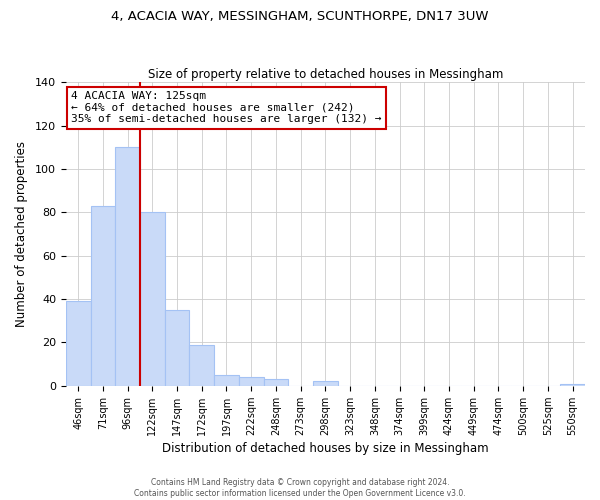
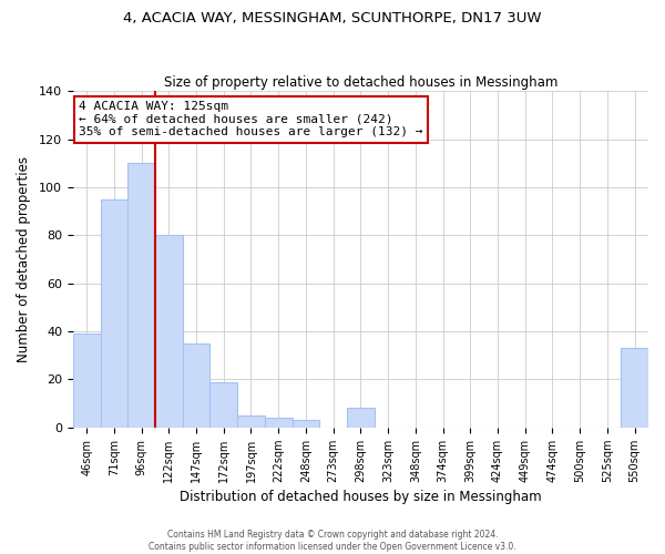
71sqm: 83 -> 95
298sqm: 2 -> 8
550sqm: 1 -> 33
